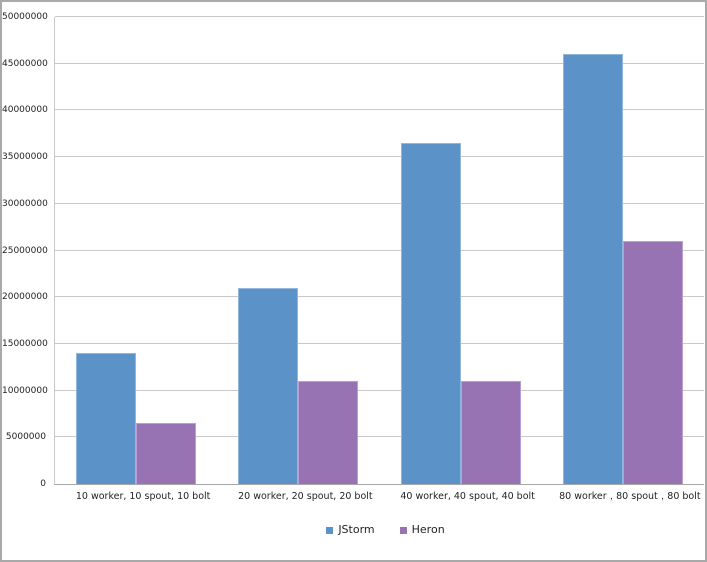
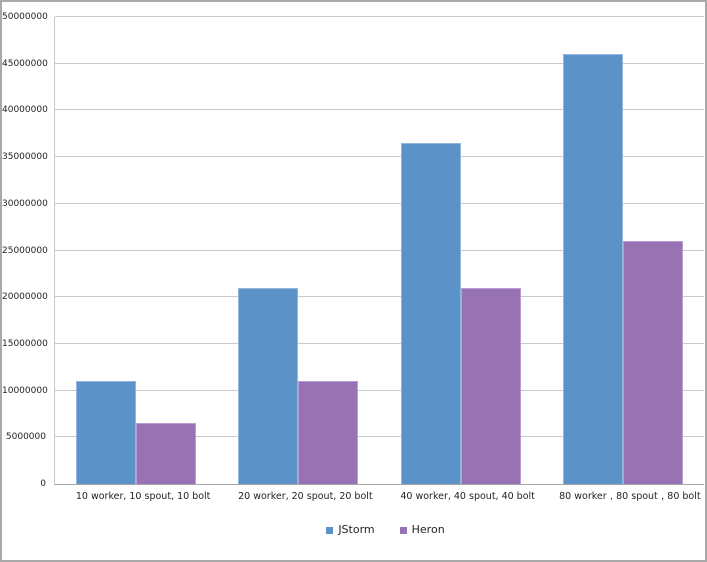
JStorm/10 worker, 10 spout, 10 bolt: 14000000 -> 11000000
Heron/40 worker, 40 spout, 40 bolt: 11000000 -> 21000000
